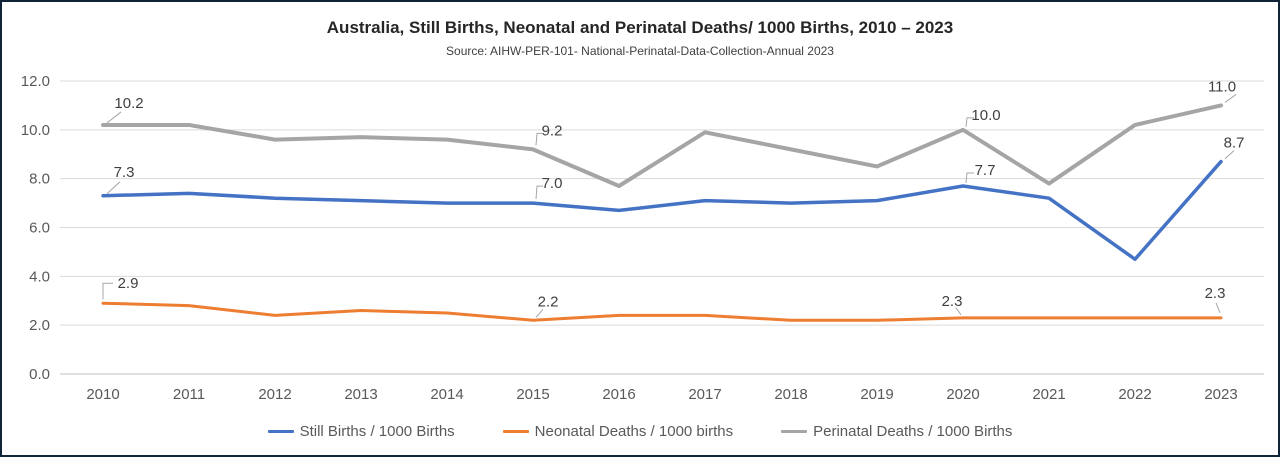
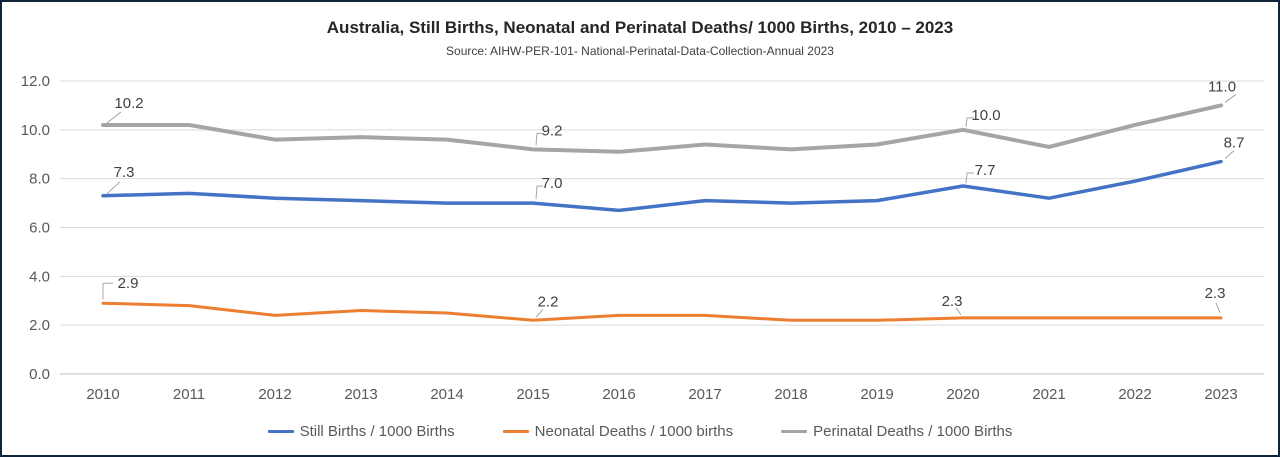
Perinatal Deaths / 1000 Births/2016: 7.7 -> 9.1
Perinatal Deaths / 1000 Births/2017: 9.9 -> 9.4
Perinatal Deaths / 1000 Births/2019: 8.5 -> 9.4
Perinatal Deaths / 1000 Births/2021: 7.8 -> 9.3
Still Births / 1000 Births/2022: 4.7 -> 7.9
